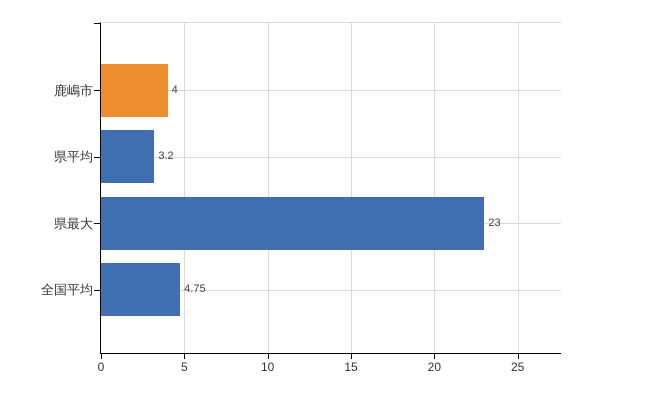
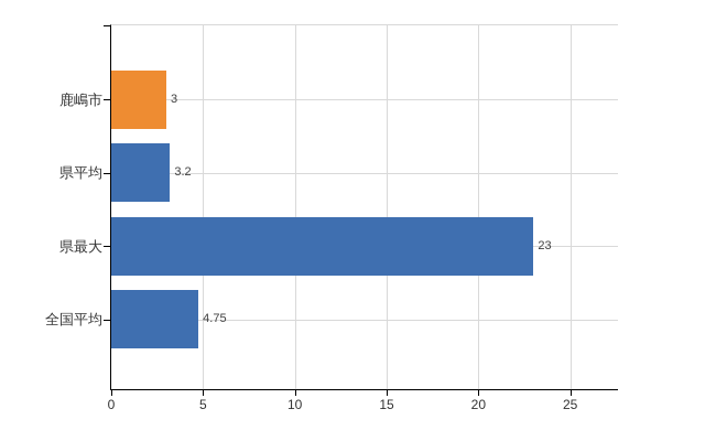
鹿嶋市: 4 -> 3
